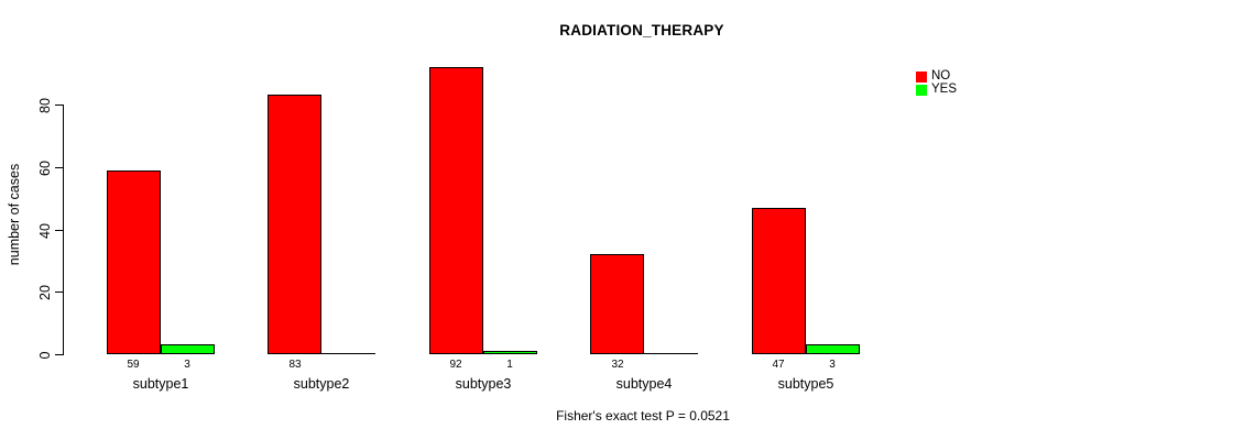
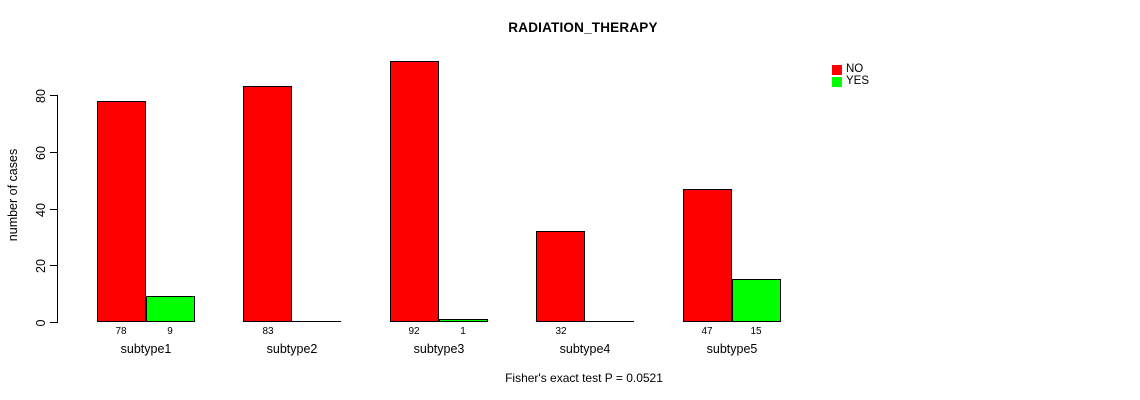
NO/subtype1: 59 -> 78
YES/subtype1: 3 -> 9
YES/subtype5: 3 -> 15
